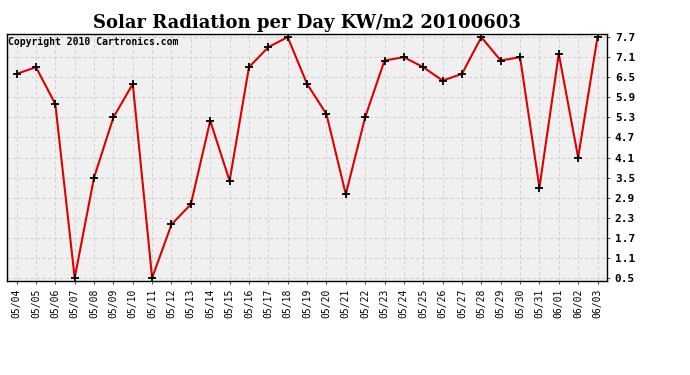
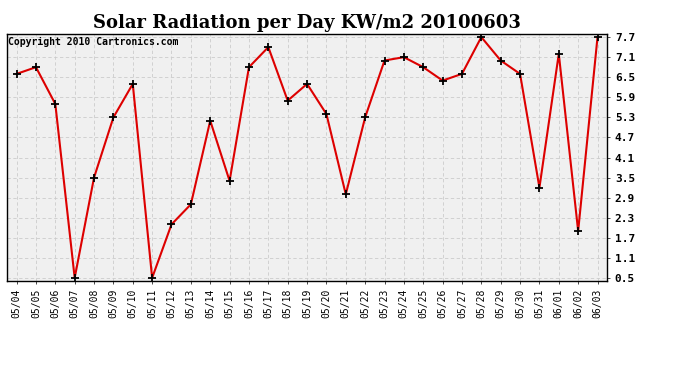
05/18: 7.7 -> 5.8
05/30: 7.1 -> 6.6
06/02: 4.1 -> 1.9
